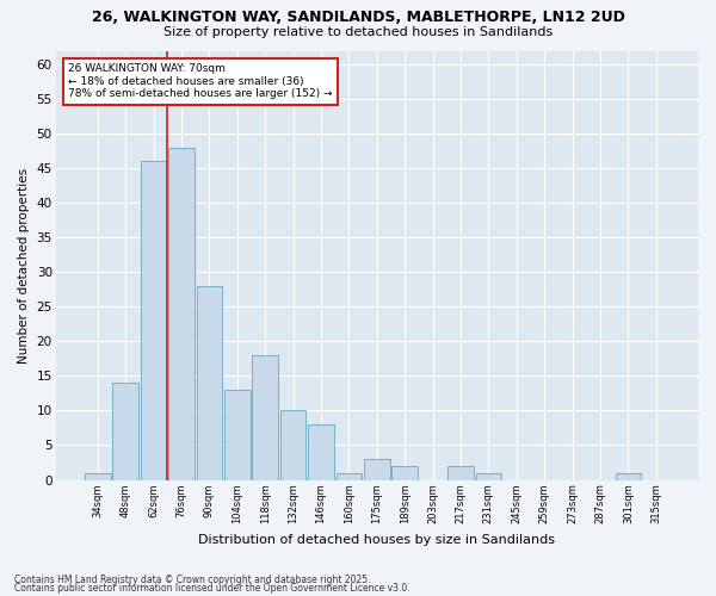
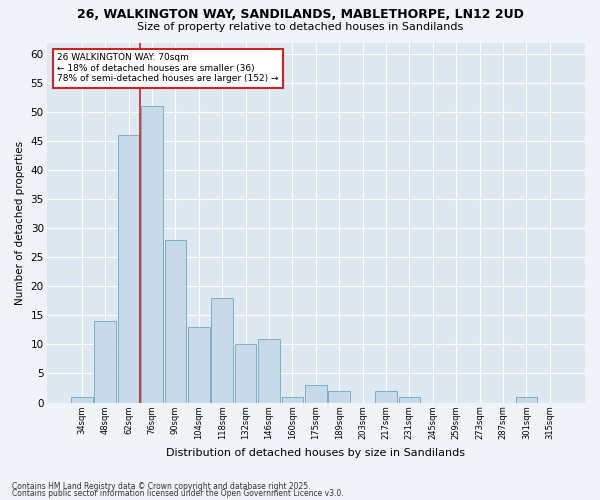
76sqm: 48 -> 51
146sqm: 8 -> 11
